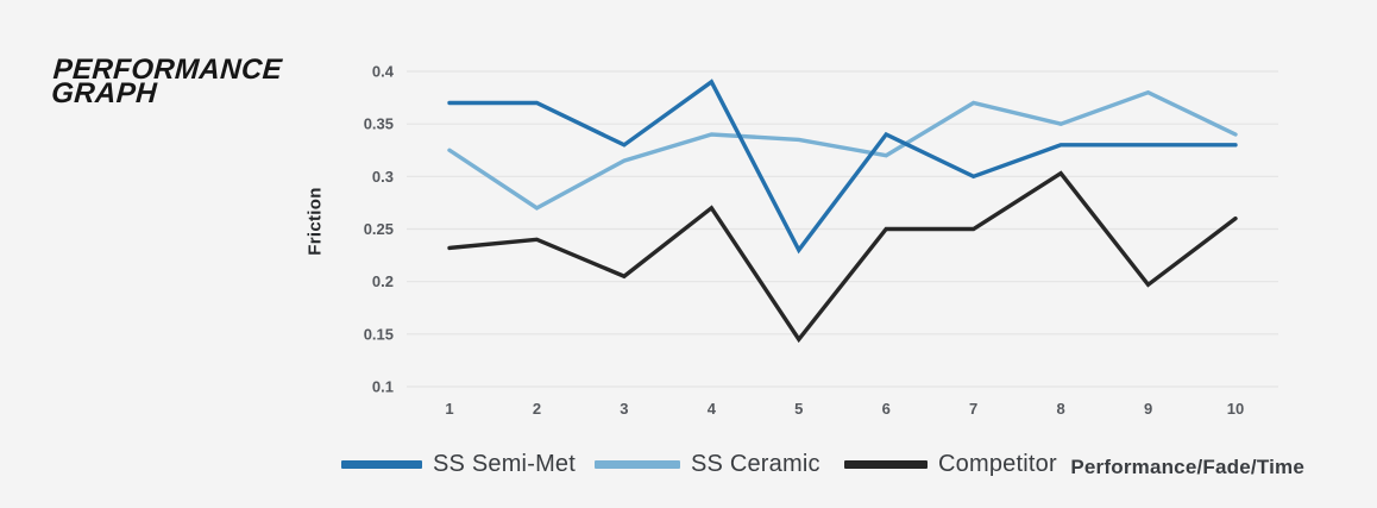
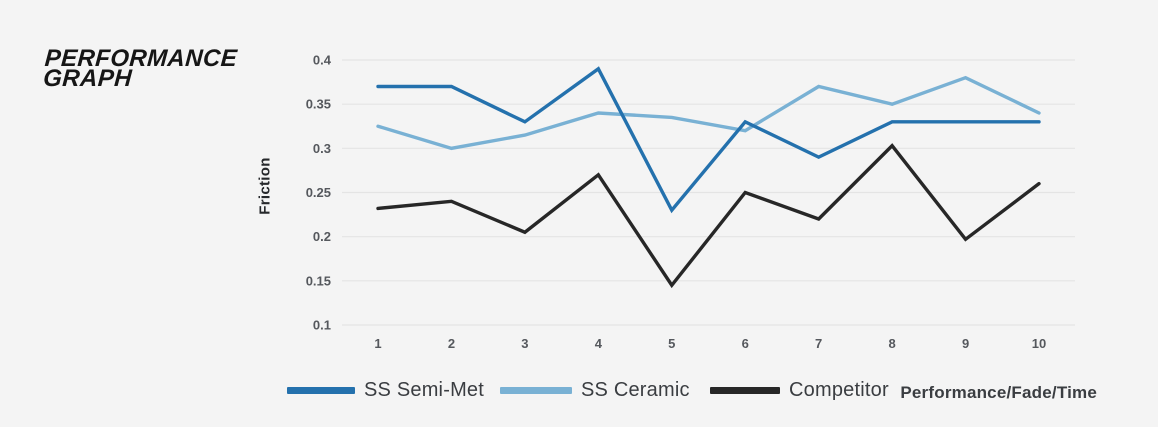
SS Ceramic/2: 0.27 -> 0.30
SS Semi-Met/6: 0.34 -> 0.33
SS Semi-Met/7: 0.30 -> 0.29
Competitor/7: 0.25 -> 0.22
